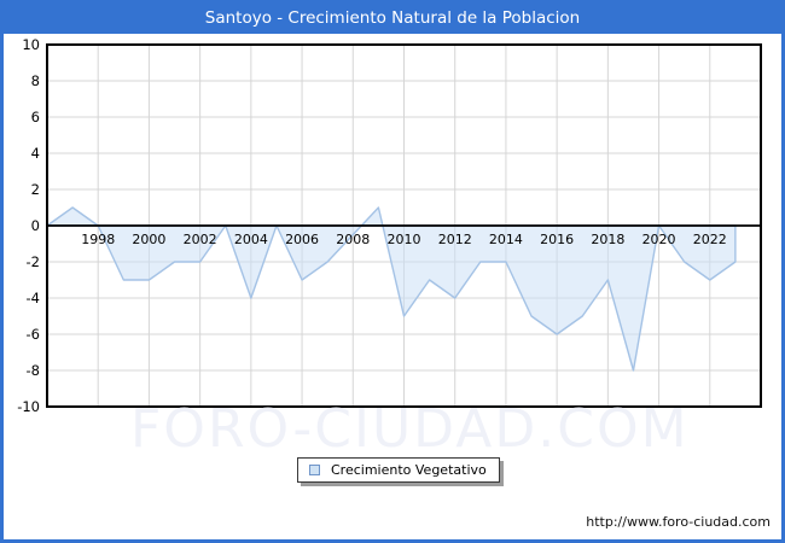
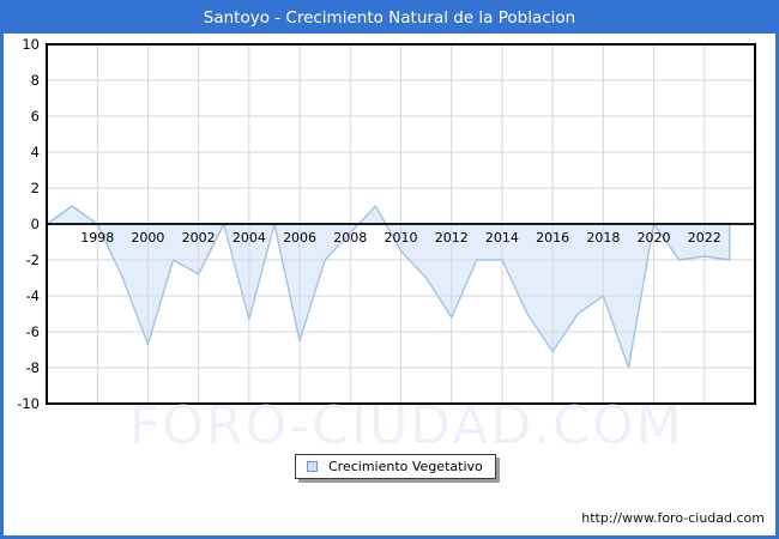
2000: -3.0 -> -6.7
2002: -2.0 -> -2.8
2004: -4.0 -> -5.3
2006: -3.0 -> -6.5
2010: -5.0 -> -1.5
2012: -4.0 -> -5.2
2016: -6.0 -> -7.1
2018: -3.0 -> -4.0
2022: -3.0 -> -1.8
